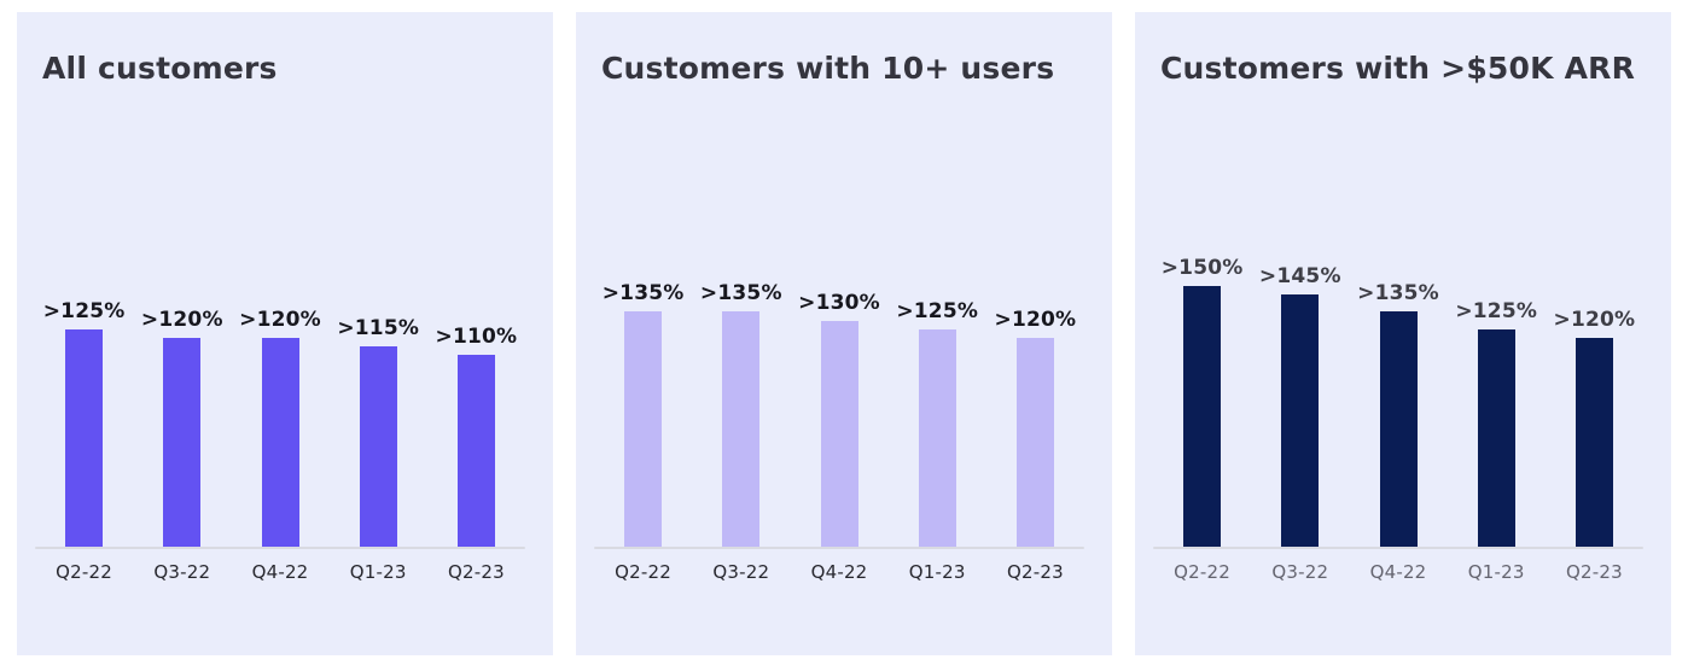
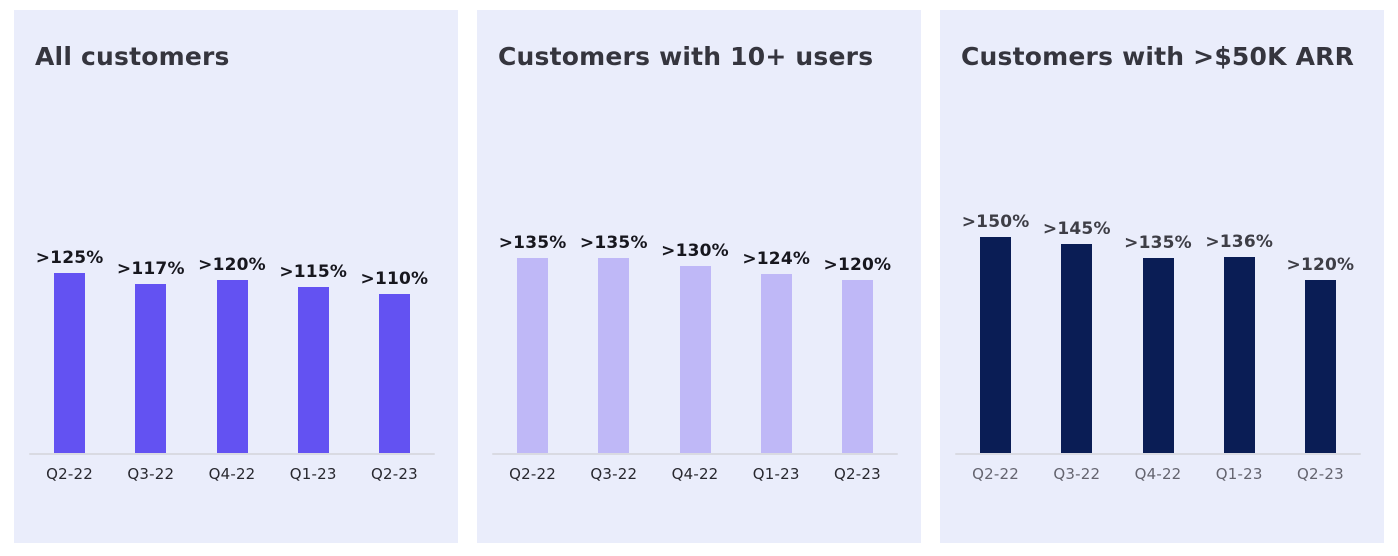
All customers/Q3-22: 120 -> 117
Customers with 10+ users/Q1-23: 125 -> 124
Customers with >$50K ARR/Q1-23: 125 -> 136
